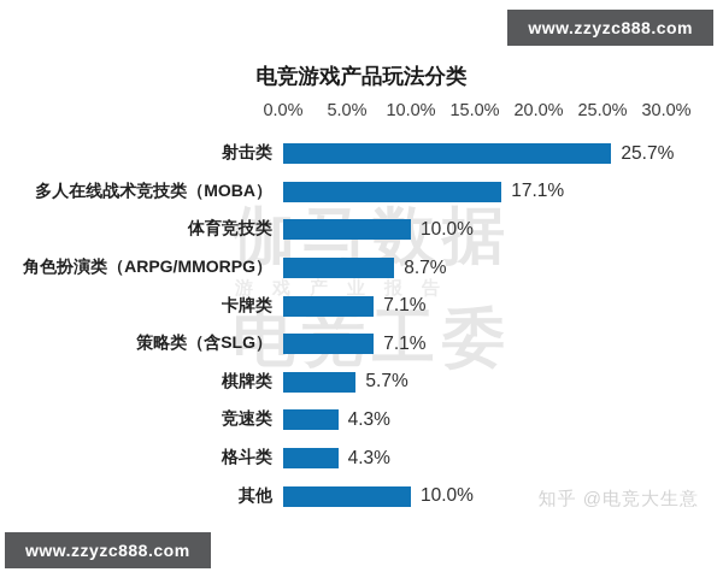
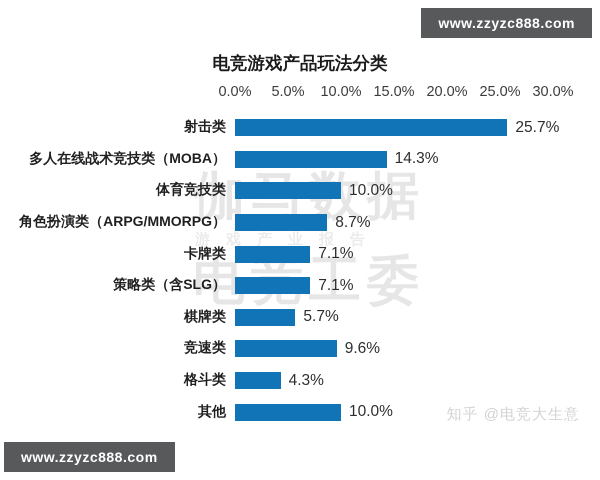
多人在线战术竞技类（MOBA）: 17.1% -> 14.3%
竞速类: 4.3% -> 9.6%
